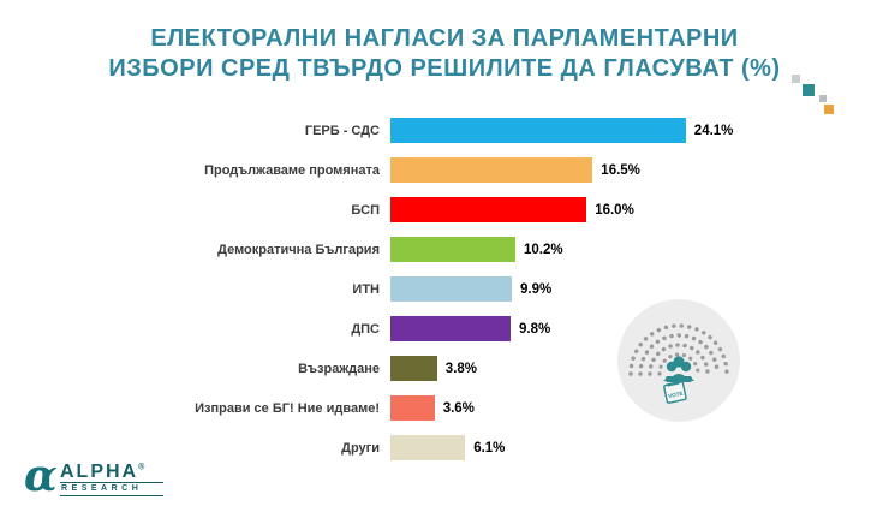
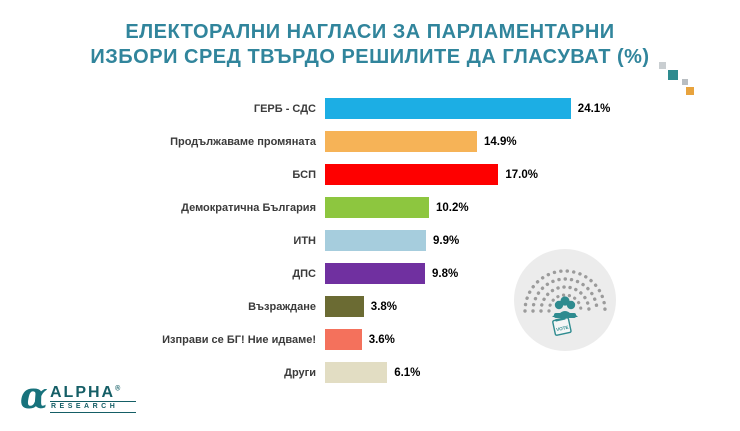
Продължаваме промяната: 16.5% -> 14.9%
БСП: 16.0% -> 17.0%
